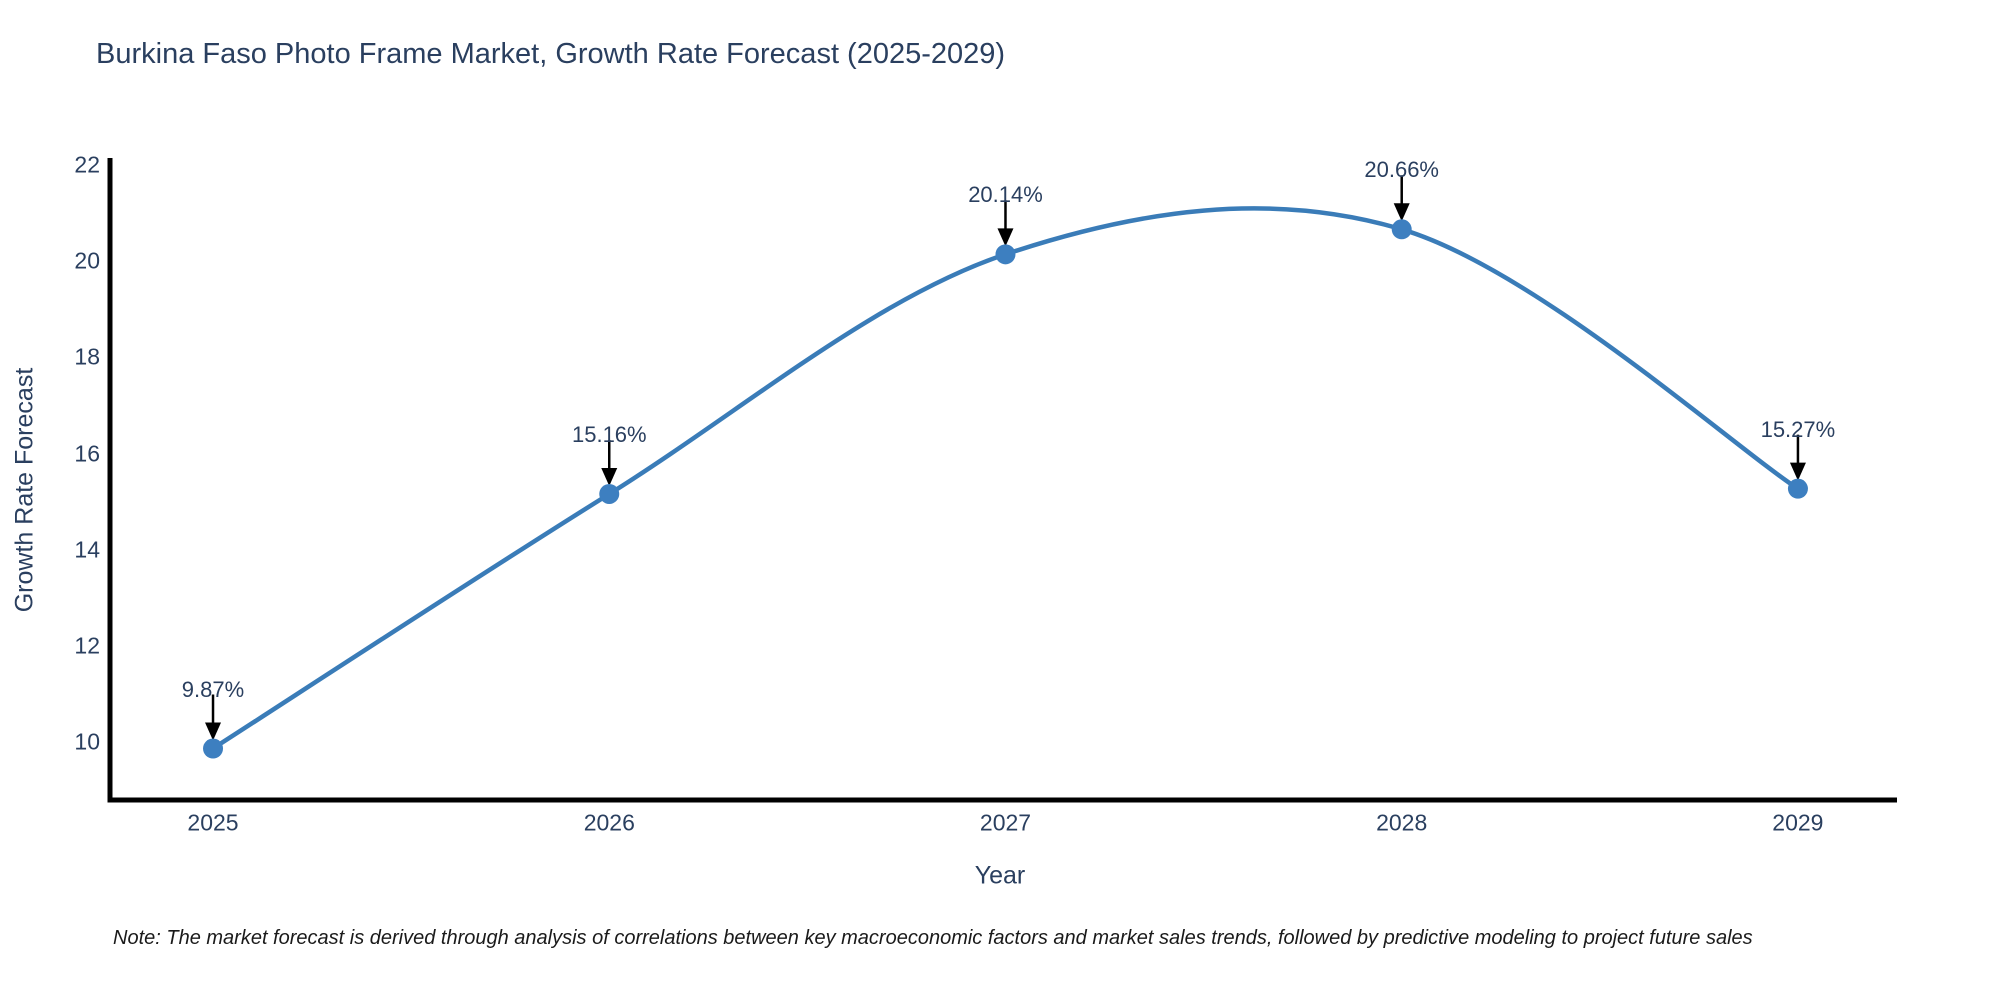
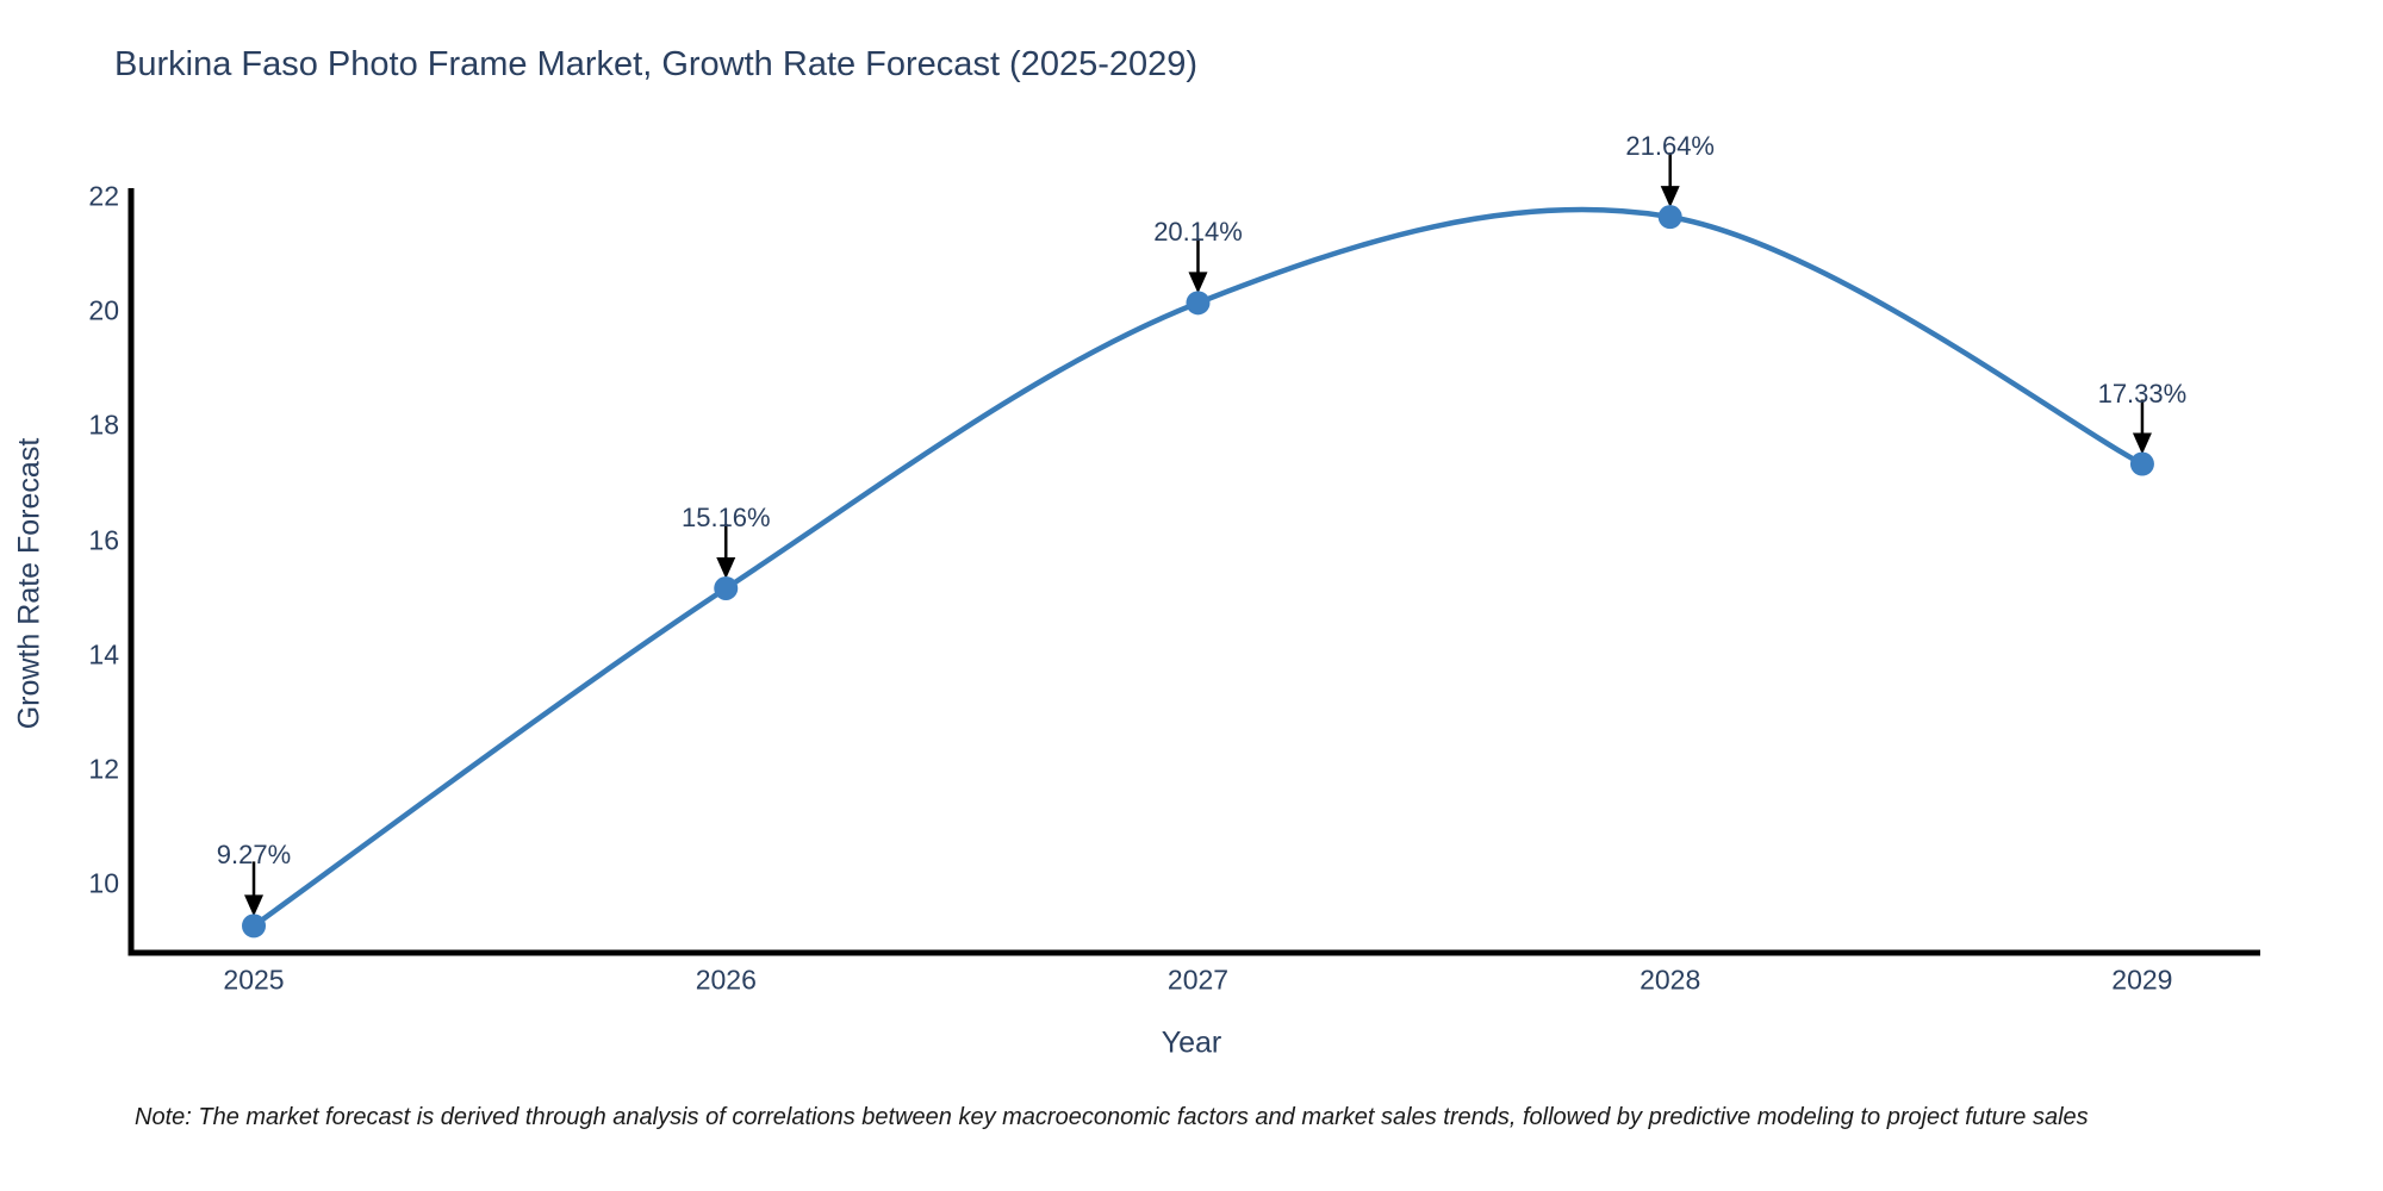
2025: 9.87% -> 9.27%
2028: 20.66% -> 21.64%
2029: 15.27% -> 17.33%
